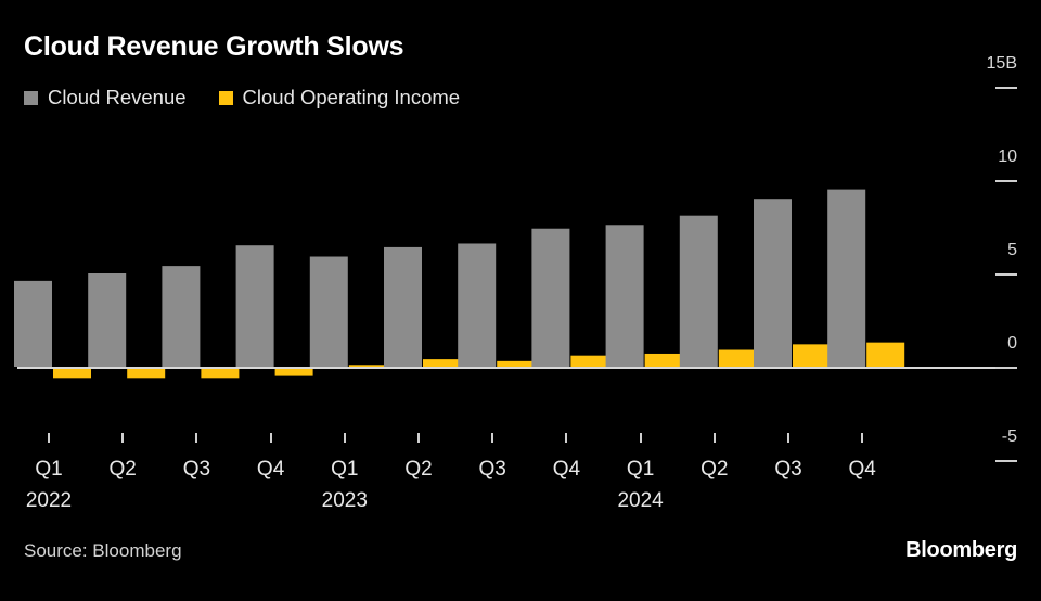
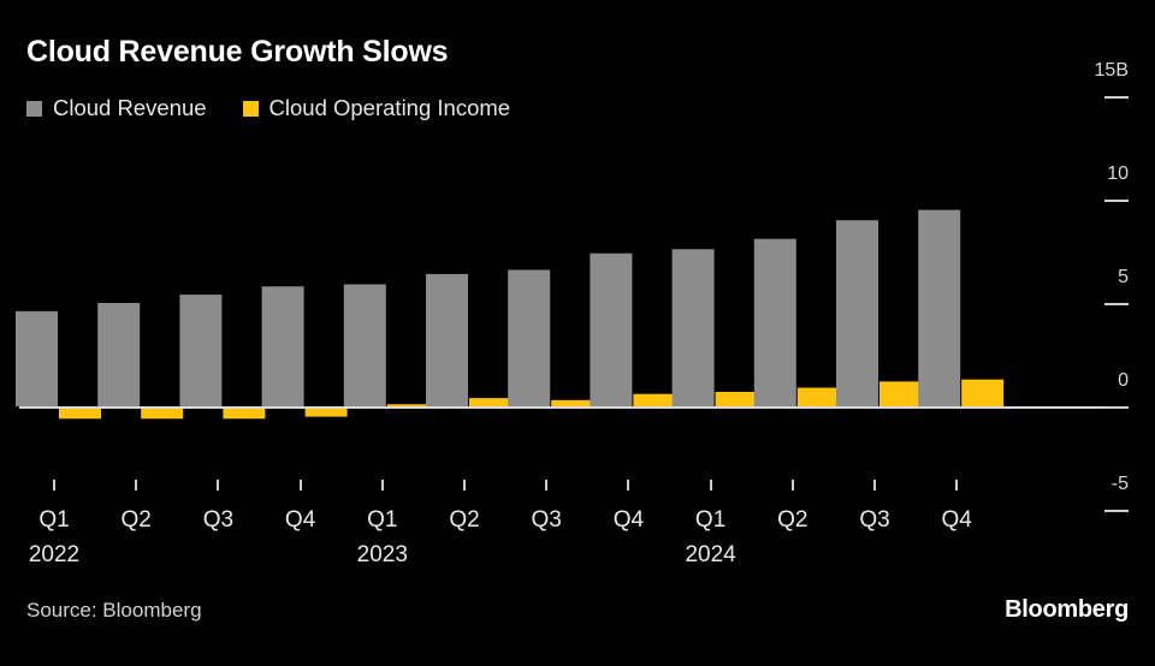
Cloud Revenue/Q4 2022: 6.5B -> 5.8B
